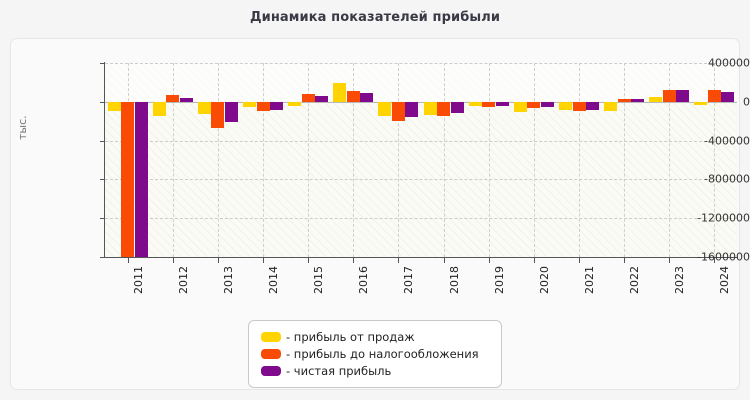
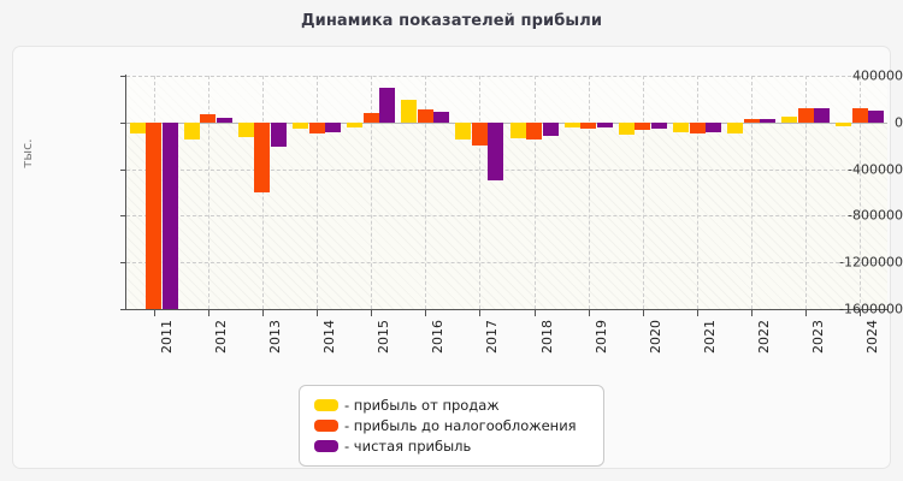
- прибыль до налогообложения/2013: -300000 -> -600000
- чистая прибыль/2015: 100000 -> 300000
- чистая прибыль/2017: -200000 -> -500000
